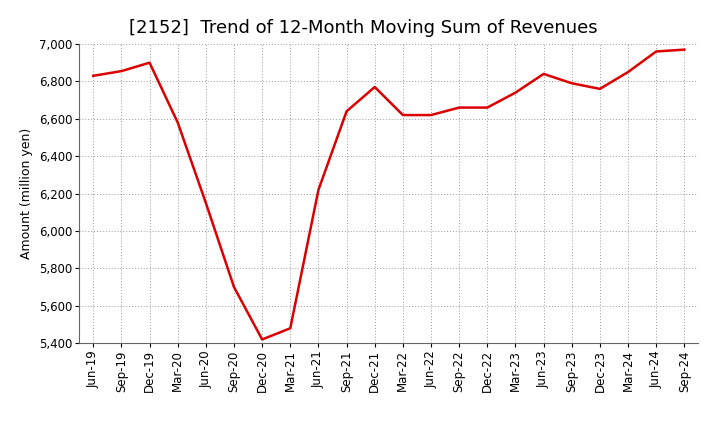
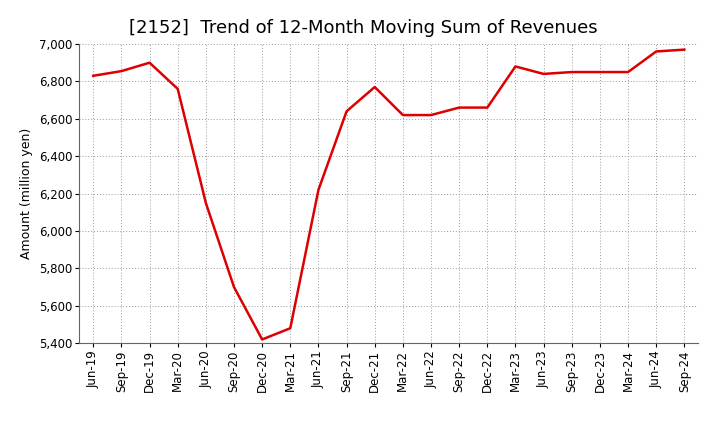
Mar-20: 6,580 -> 6,760
Mar-23: 6,740 -> 6,880
Sep-23: 6,790 -> 6,850
Dec-23: 6,760 -> 6,850
